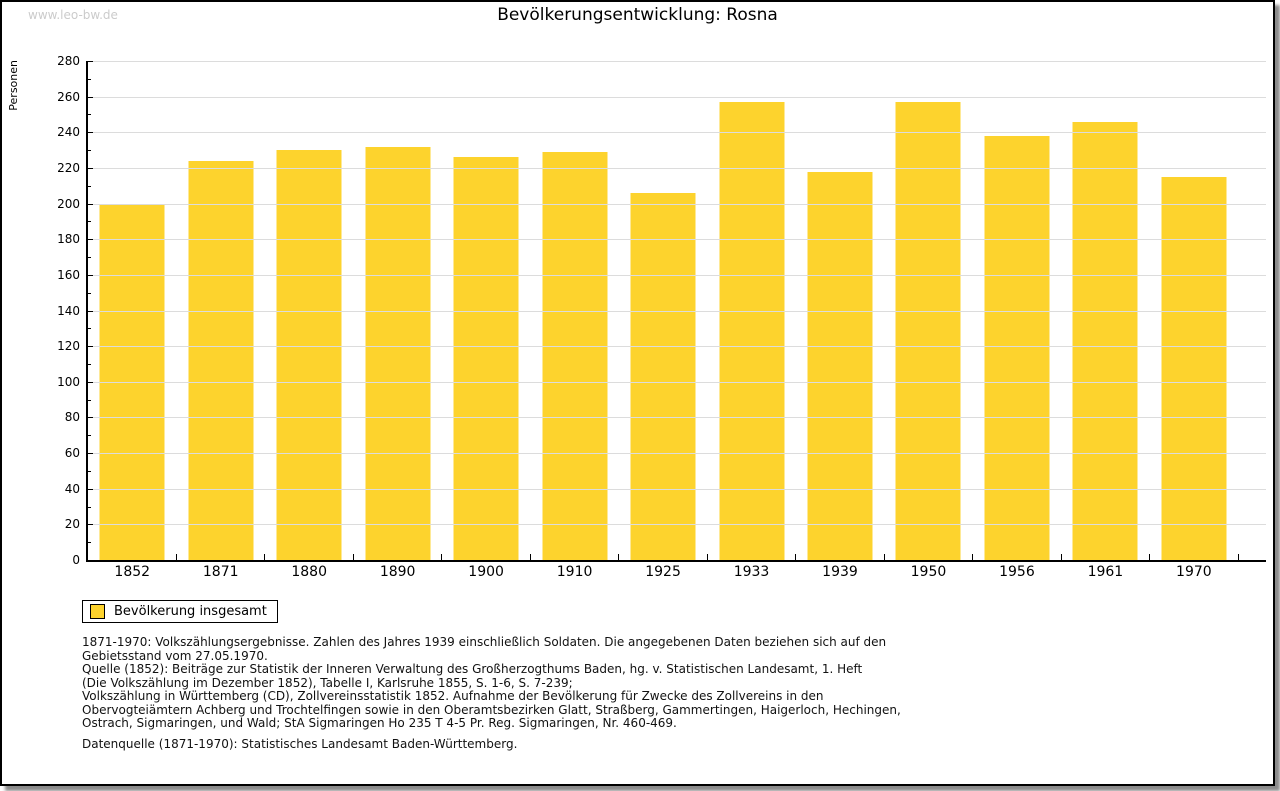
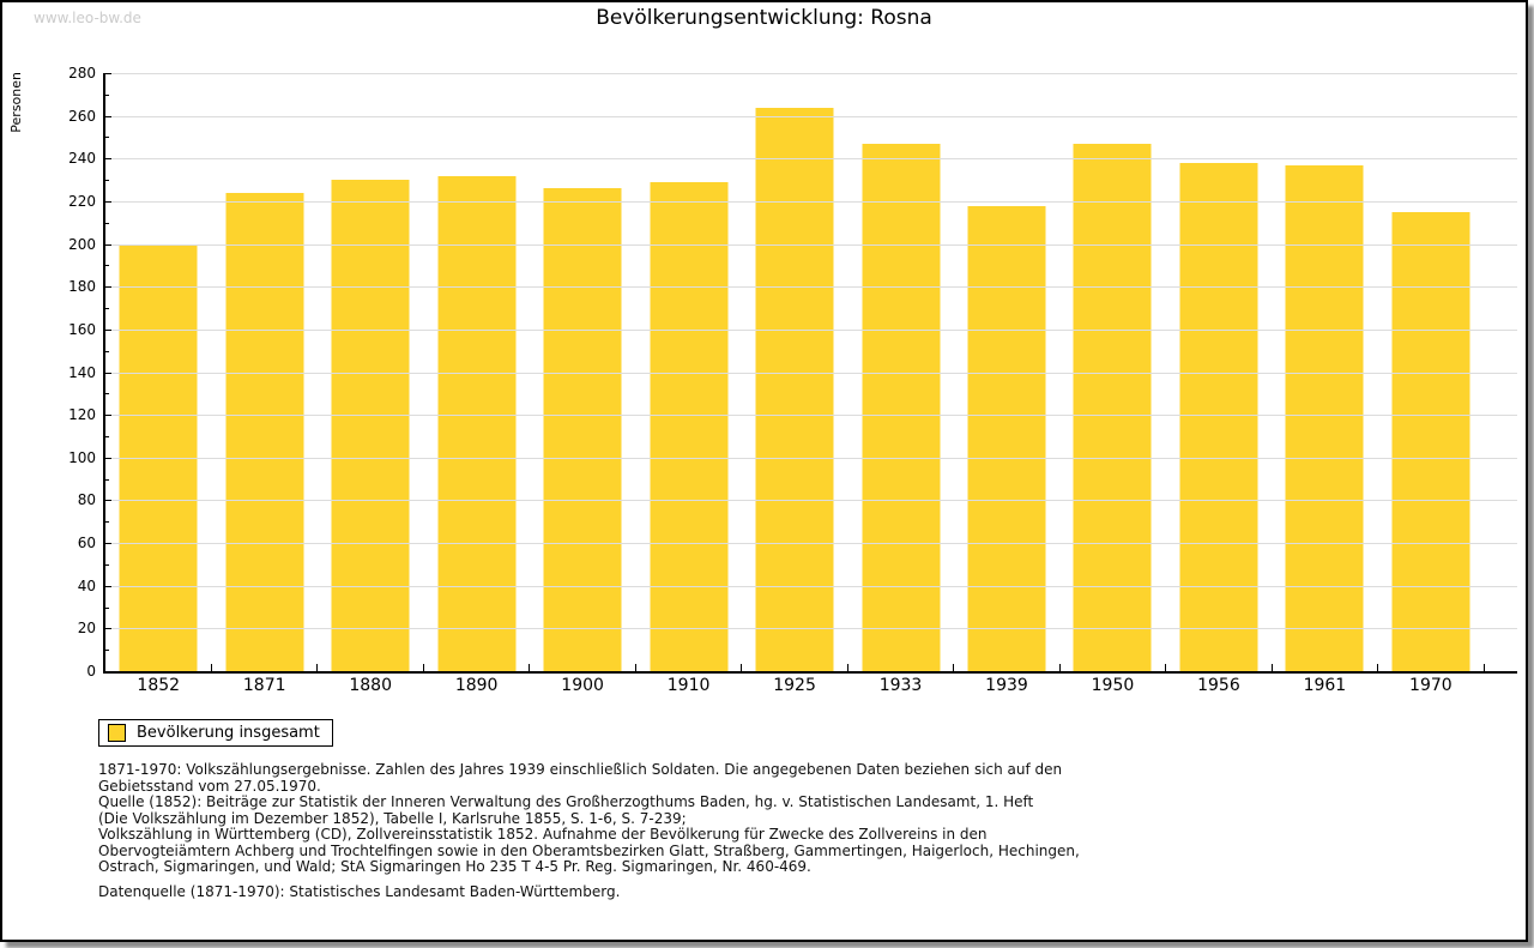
1925: 206 -> 264
1933: 257 -> 247
1950: 257 -> 247
1961: 246 -> 237
